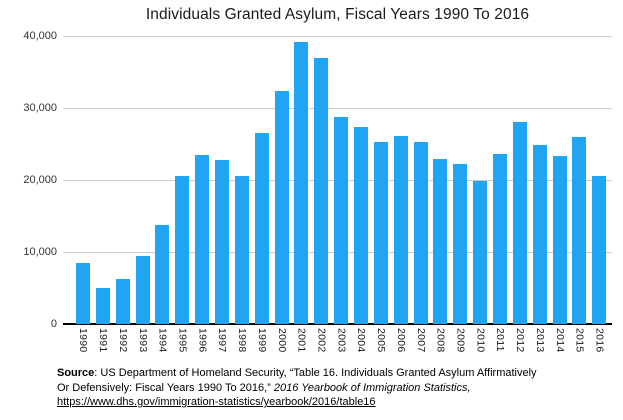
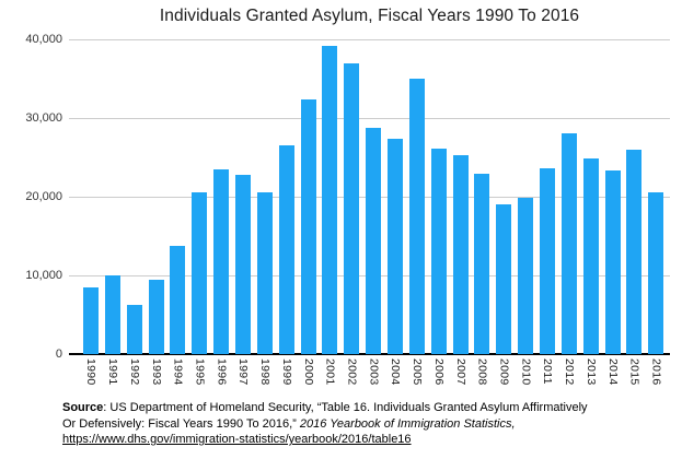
1991: 5000 -> 10000
2005: 25000 -> 35000
2009: 22000 -> 19000
